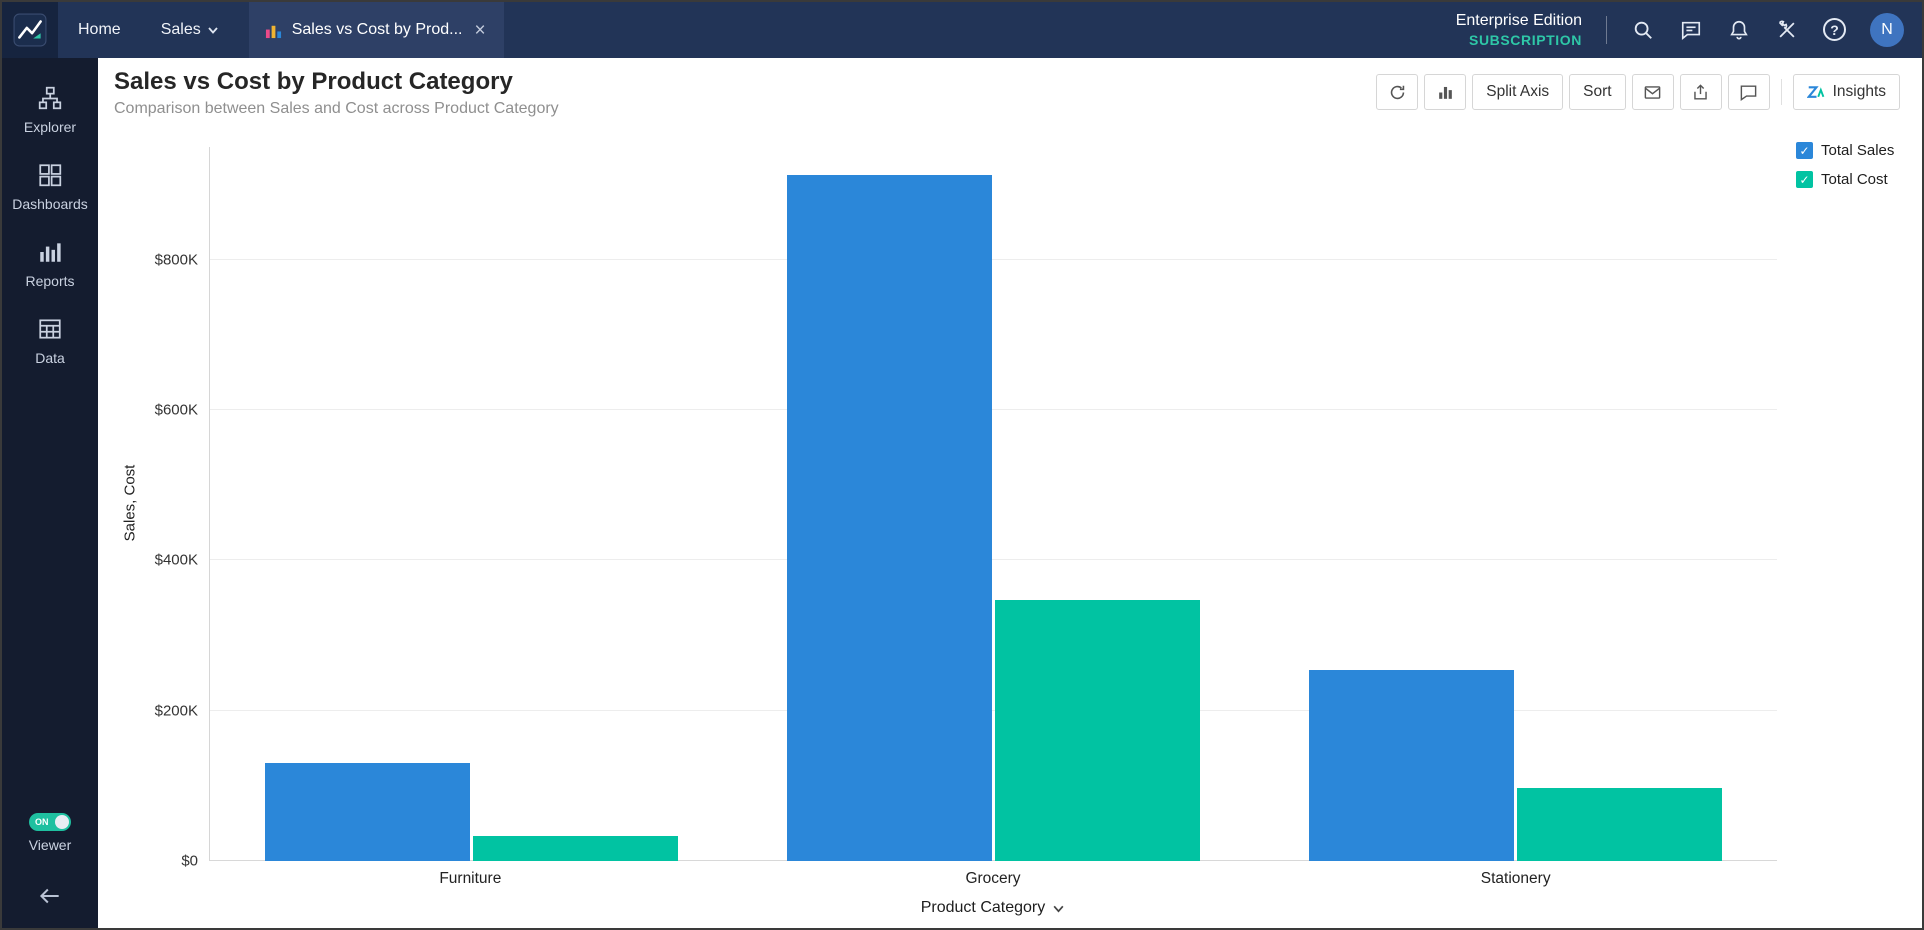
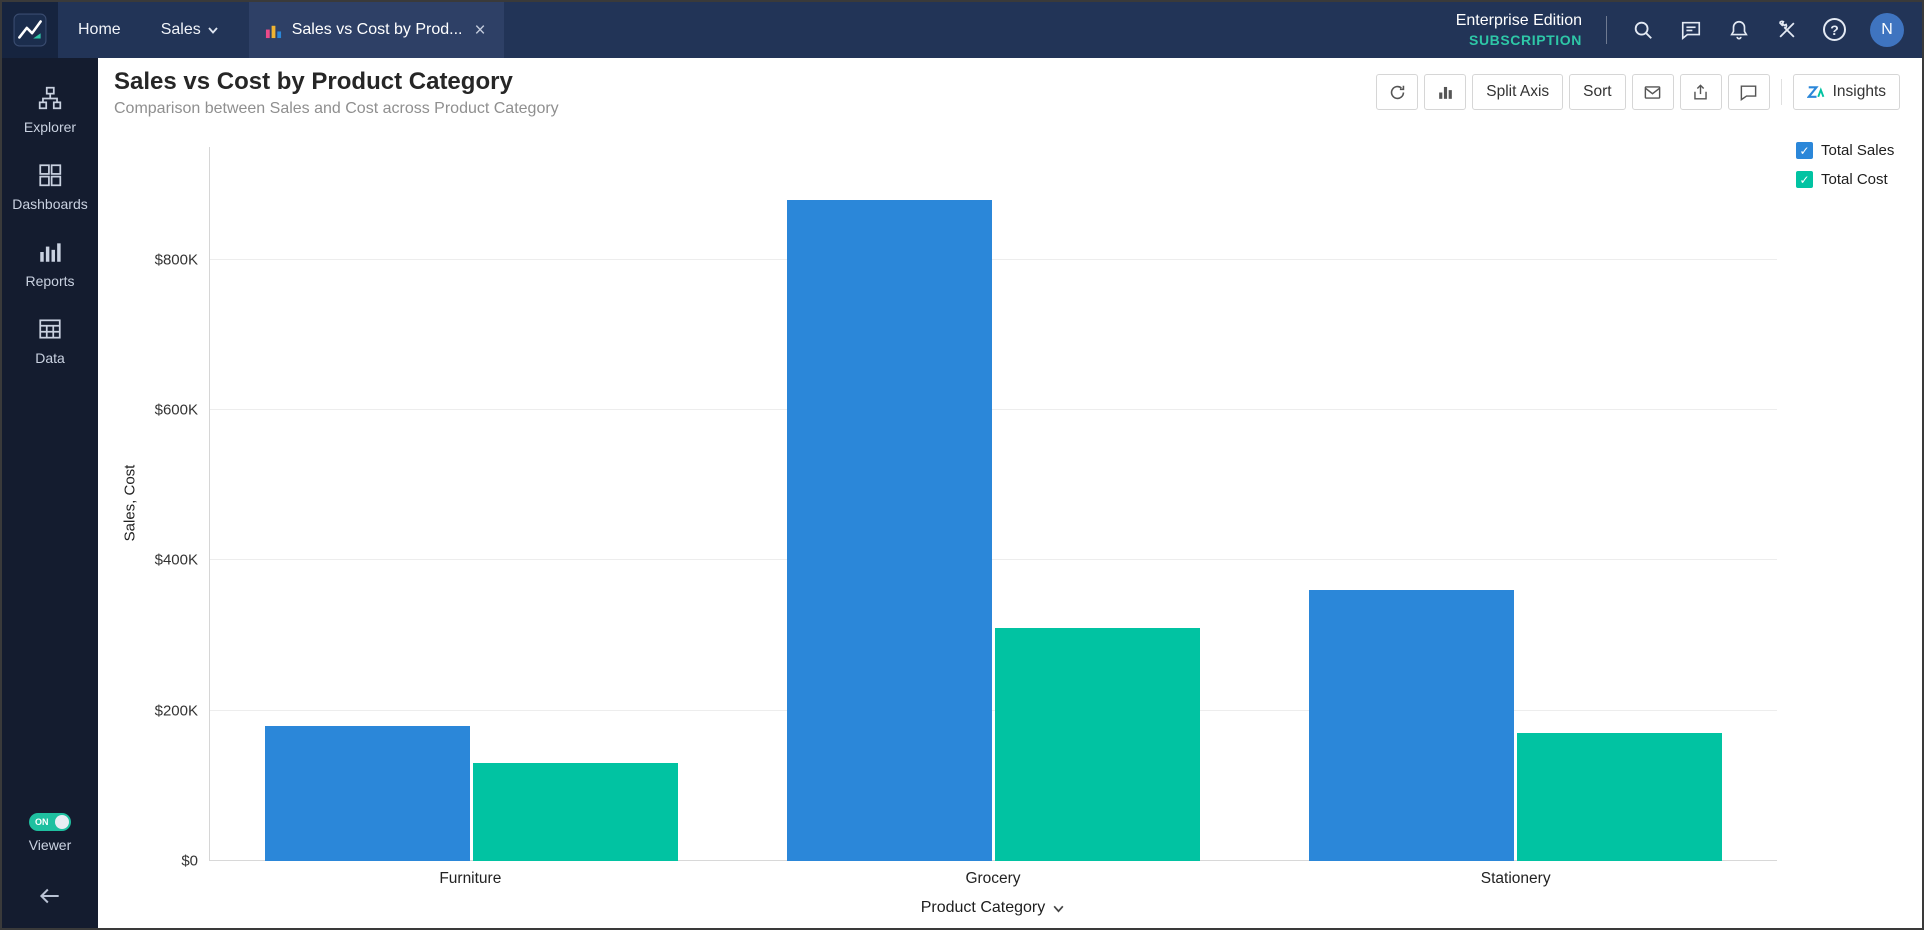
Total Sales/Furniture: $130K -> $180K
Total Cost/Furniture: $30K -> $130K
Total Sales/Grocery: $910K -> $880K
Total Cost/Grocery: $350K -> $310K
Total Sales/Stationery: $250K -> $360K
Total Cost/Stationery: $100K -> $170K
